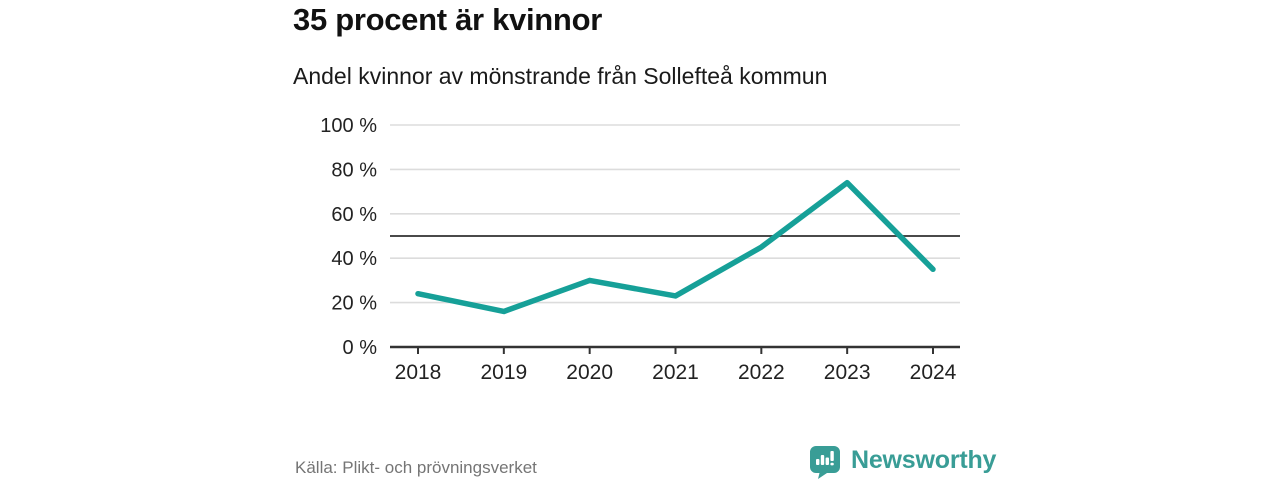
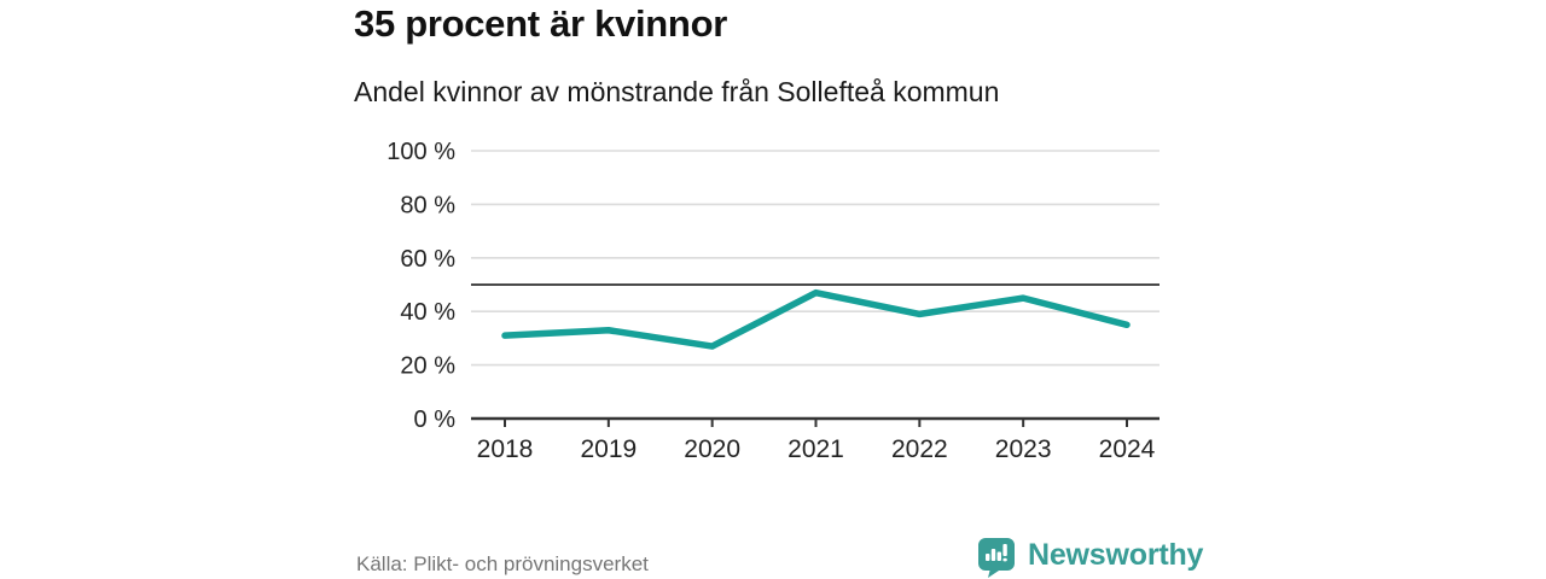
2018: 24% -> 31%
2019: 16% -> 33%
2020: 30% -> 27%
2021: 23% -> 47%
2022: 45% -> 39%
2023: 74% -> 45%
